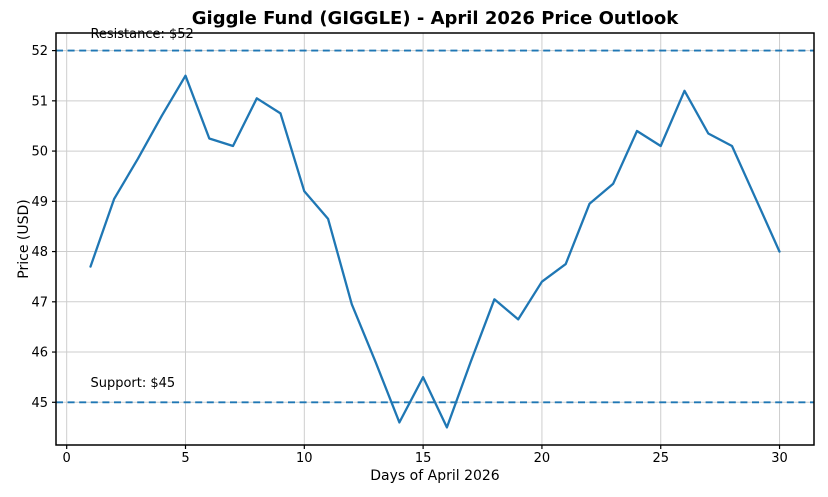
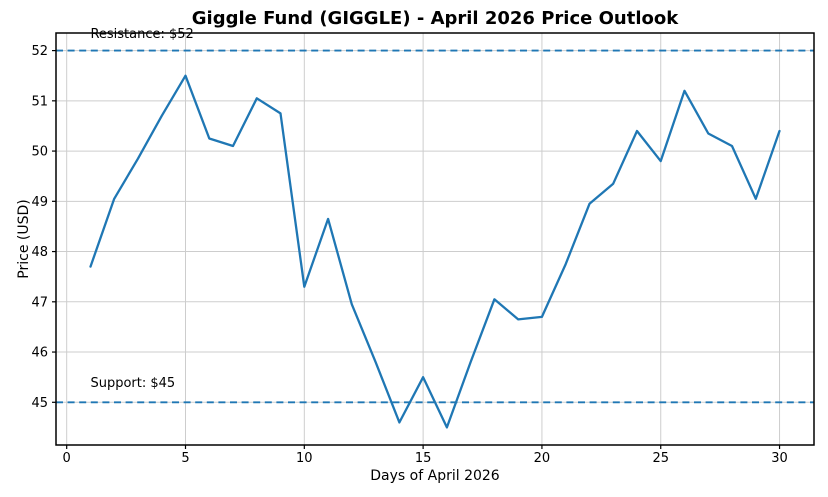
10: 49.2 -> 47.3
20: 47.4 -> 46.7
25: 50.1 -> 49.8
30: 48.0 -> 50.4
